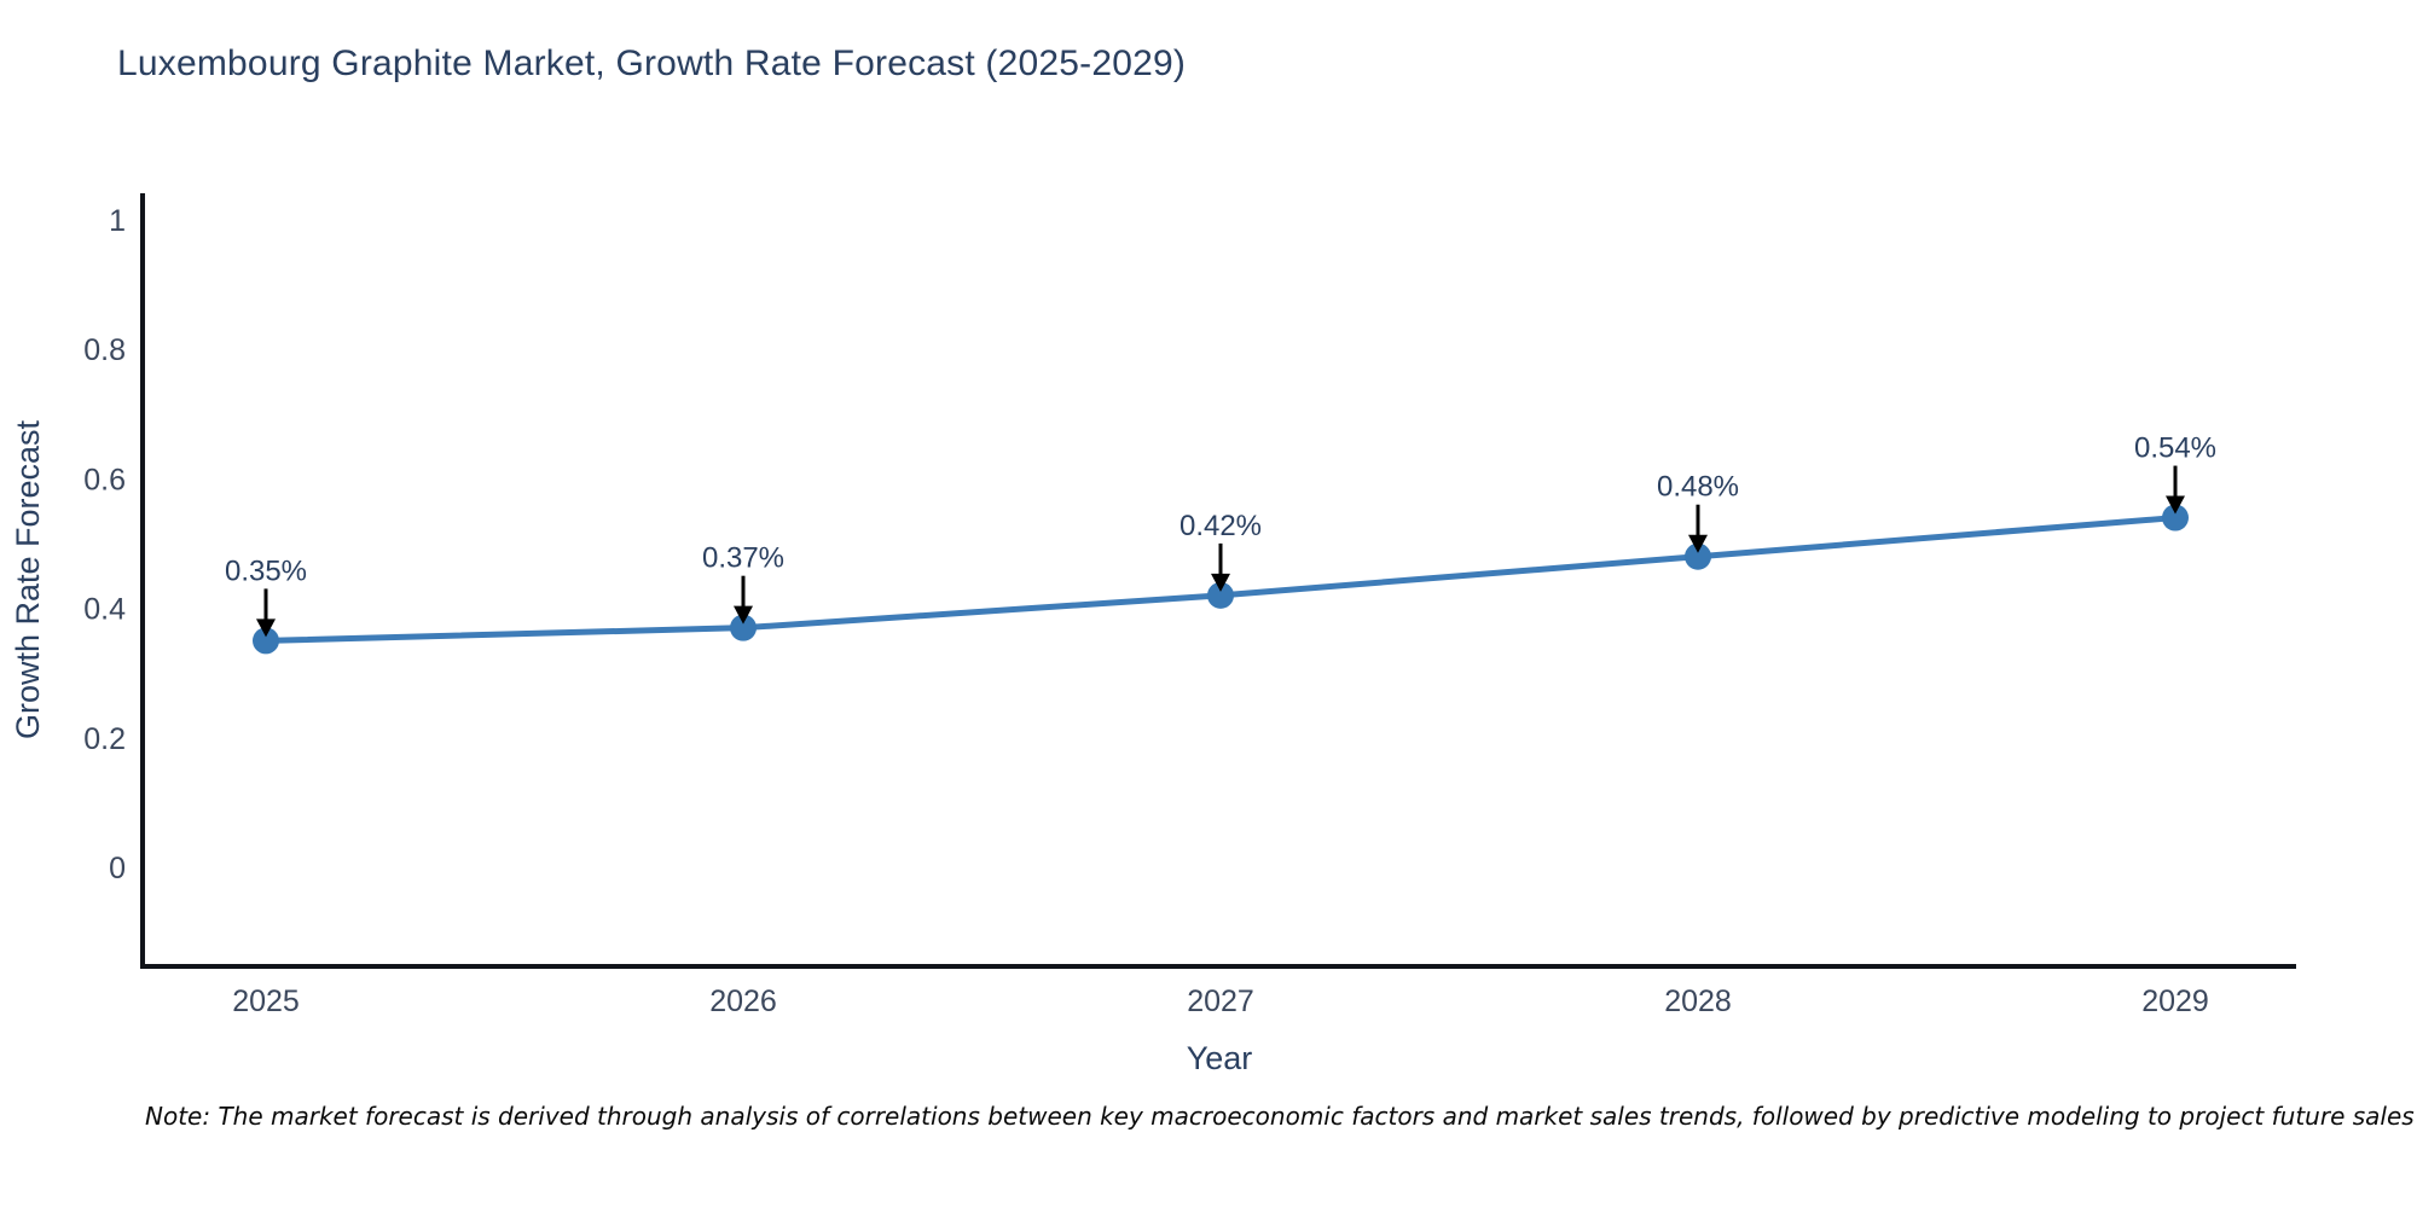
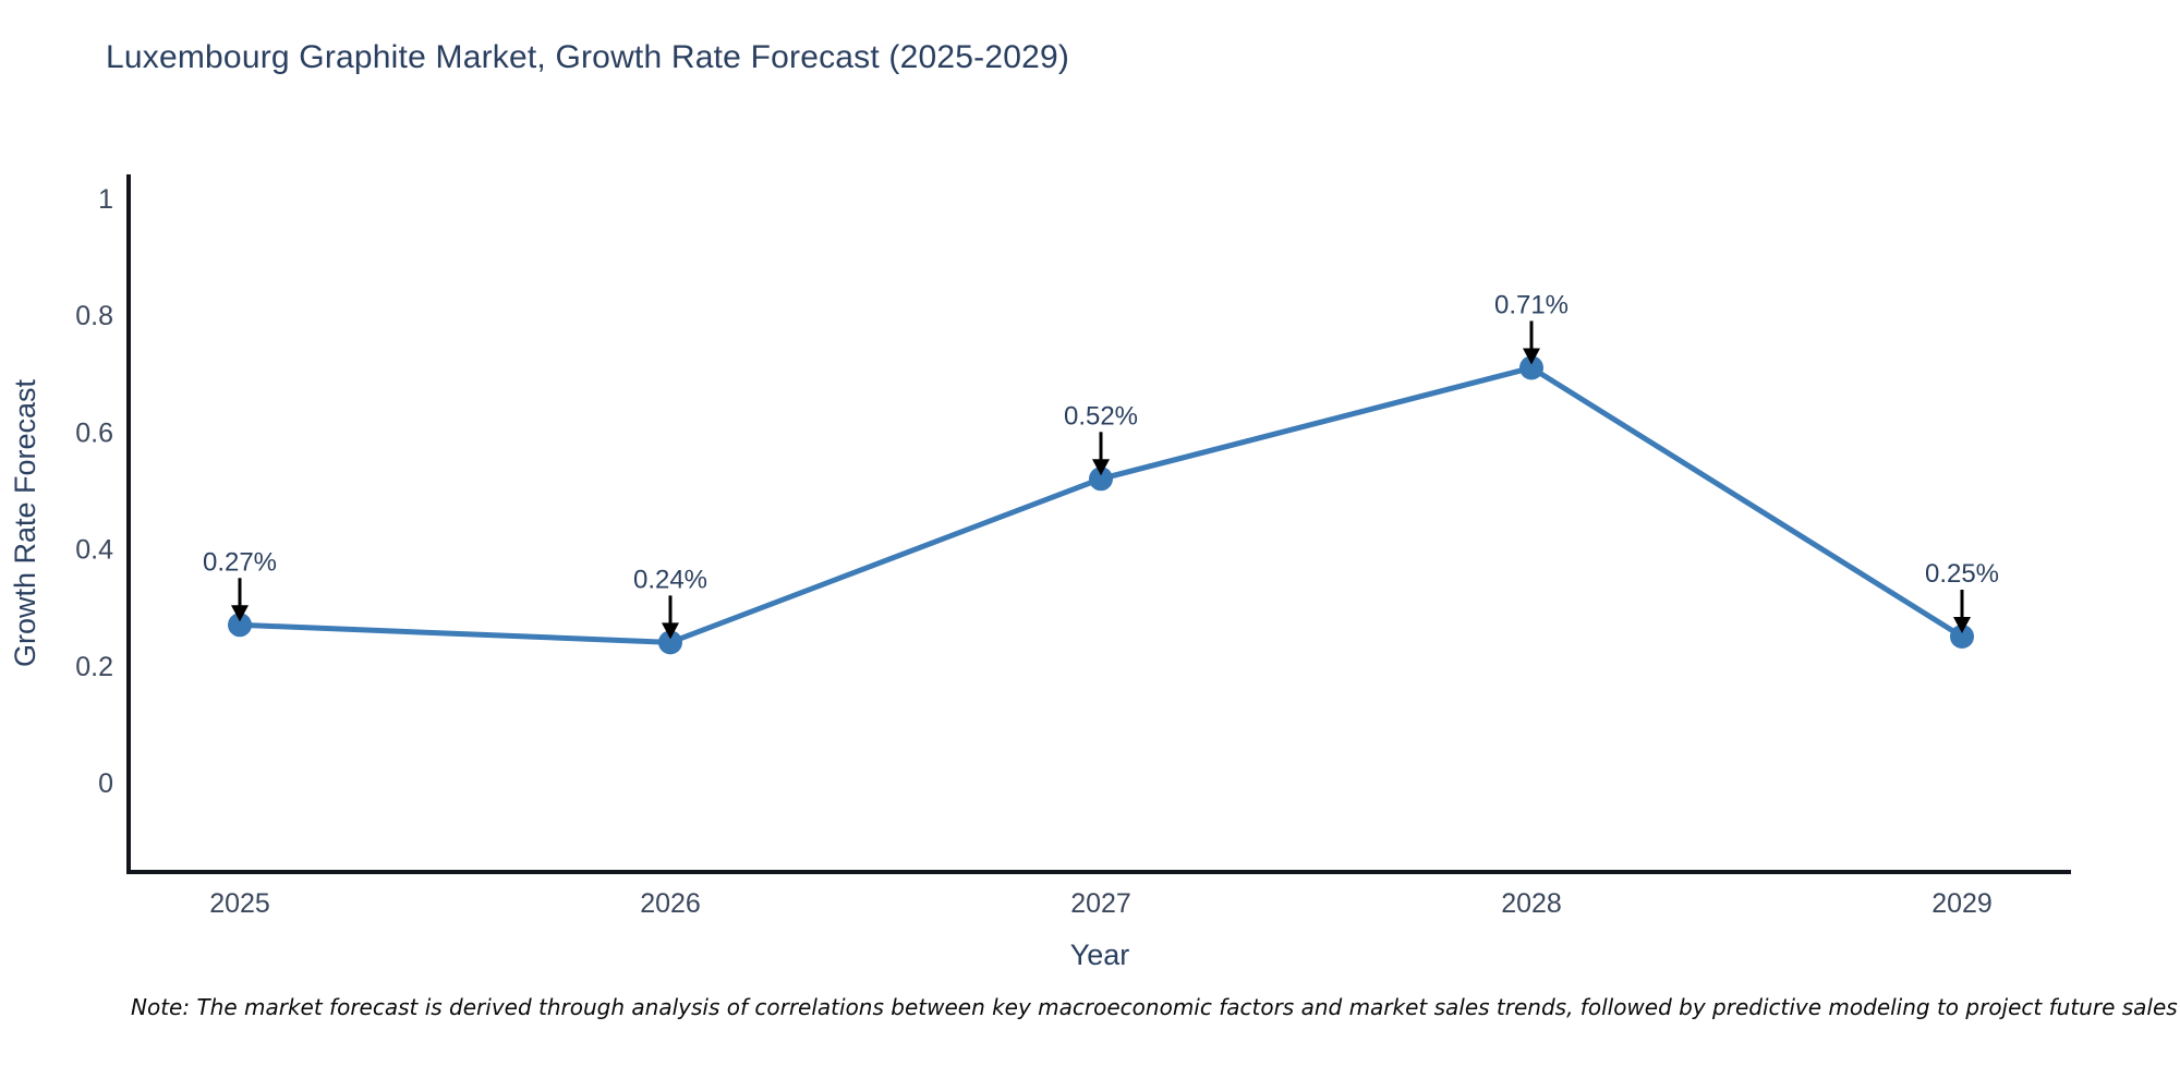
2025: 0.35% -> 0.27%
2026: 0.37% -> 0.24%
2027: 0.42% -> 0.52%
2028: 0.48% -> 0.71%
2029: 0.54% -> 0.25%
